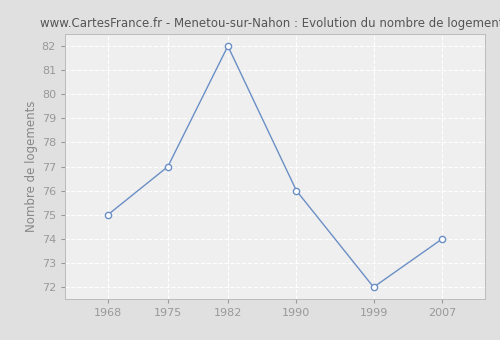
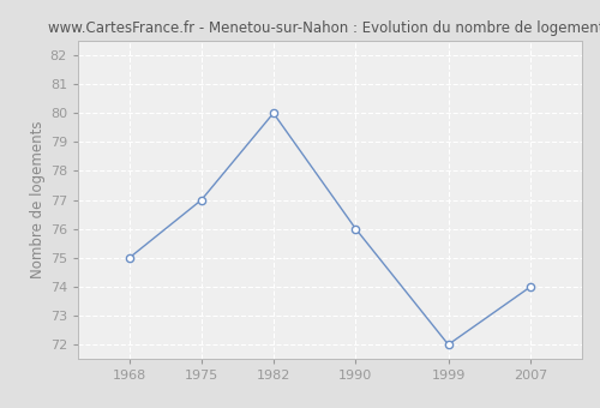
1982: 82 -> 80
